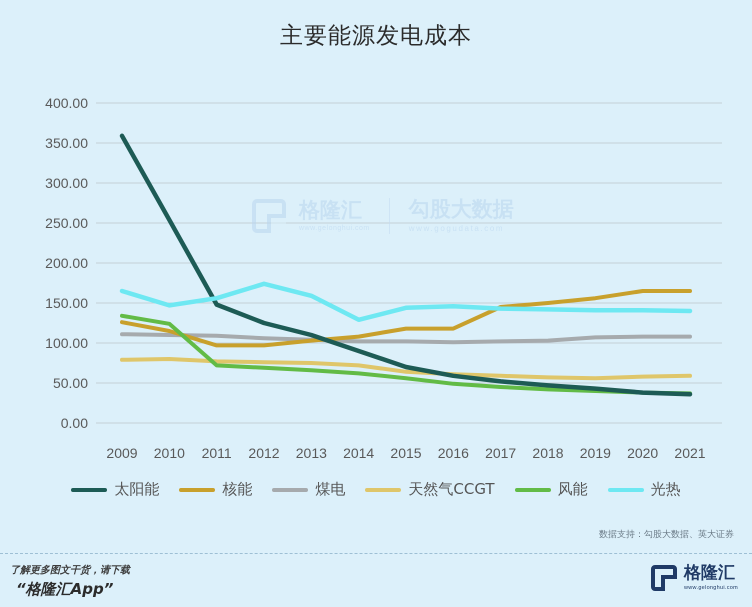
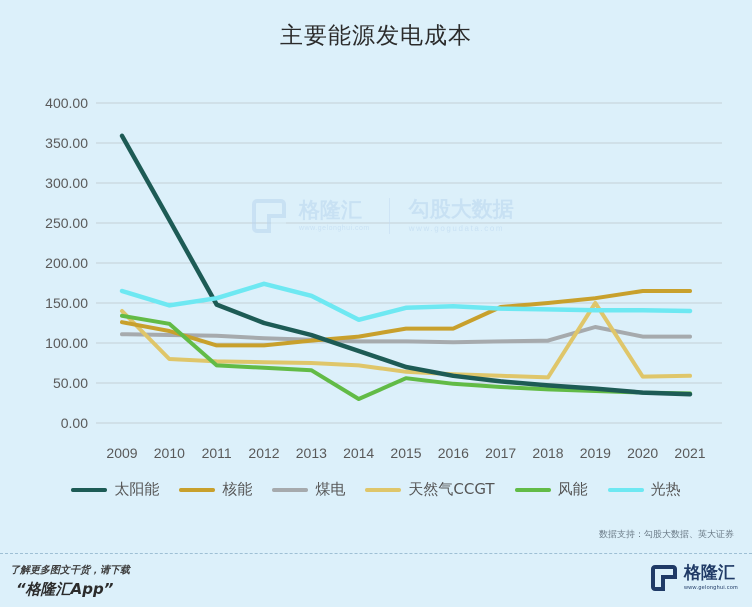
天然气CCGT/2009: 80 -> 140
风能/2014: 60 -> 30
煤电/2019: 110 -> 120
天然气CCGT/2019: 60 -> 150
